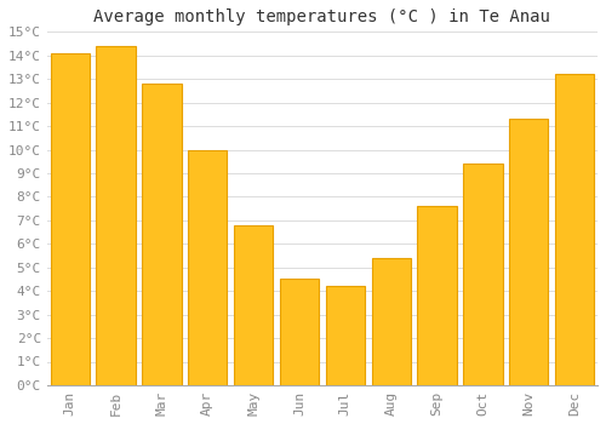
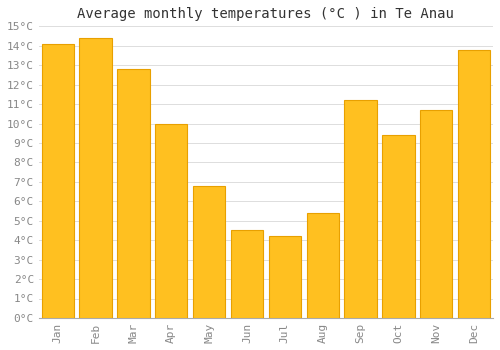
Sep: 7.6°C -> 11.2°C
Nov: 11.3°C -> 10.7°C
Dec: 13.2°C -> 13.8°C
